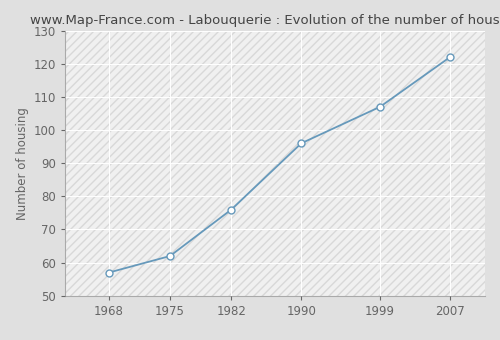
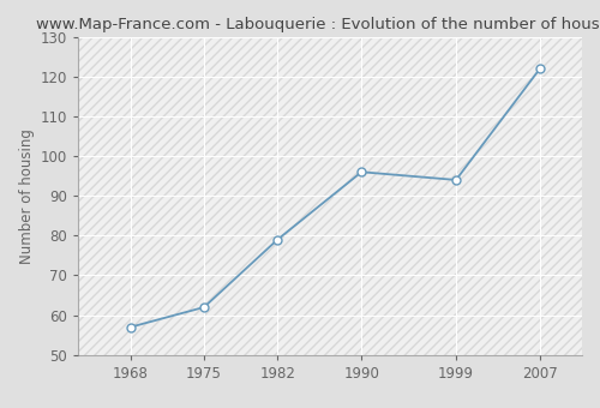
1982: 76 -> 79
1999: 107 -> 94
